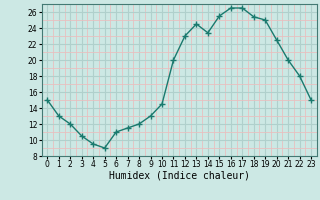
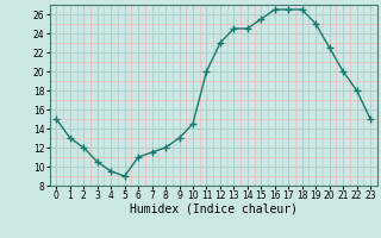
14: 23.4 -> 24.5
18: 25.4 -> 26.5
